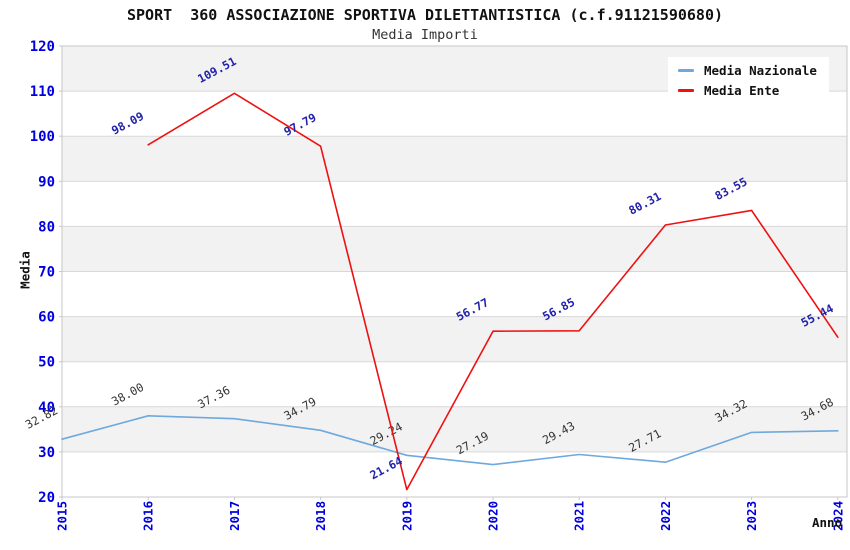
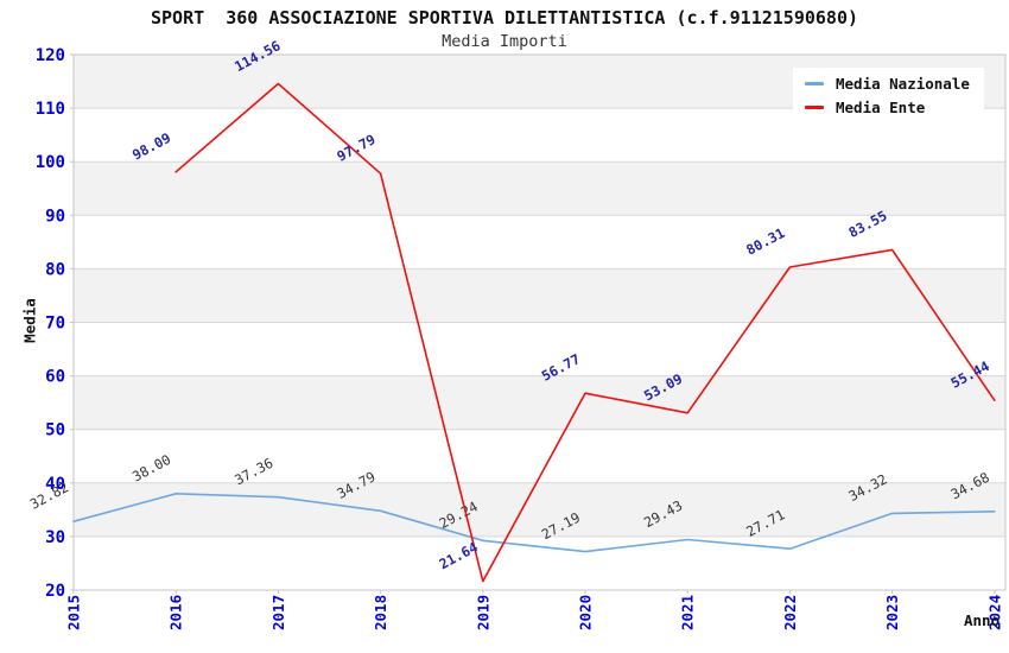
Media Ente/2017: 109.51 -> 114.56
Media Ente/2021: 56.85 -> 53.09
